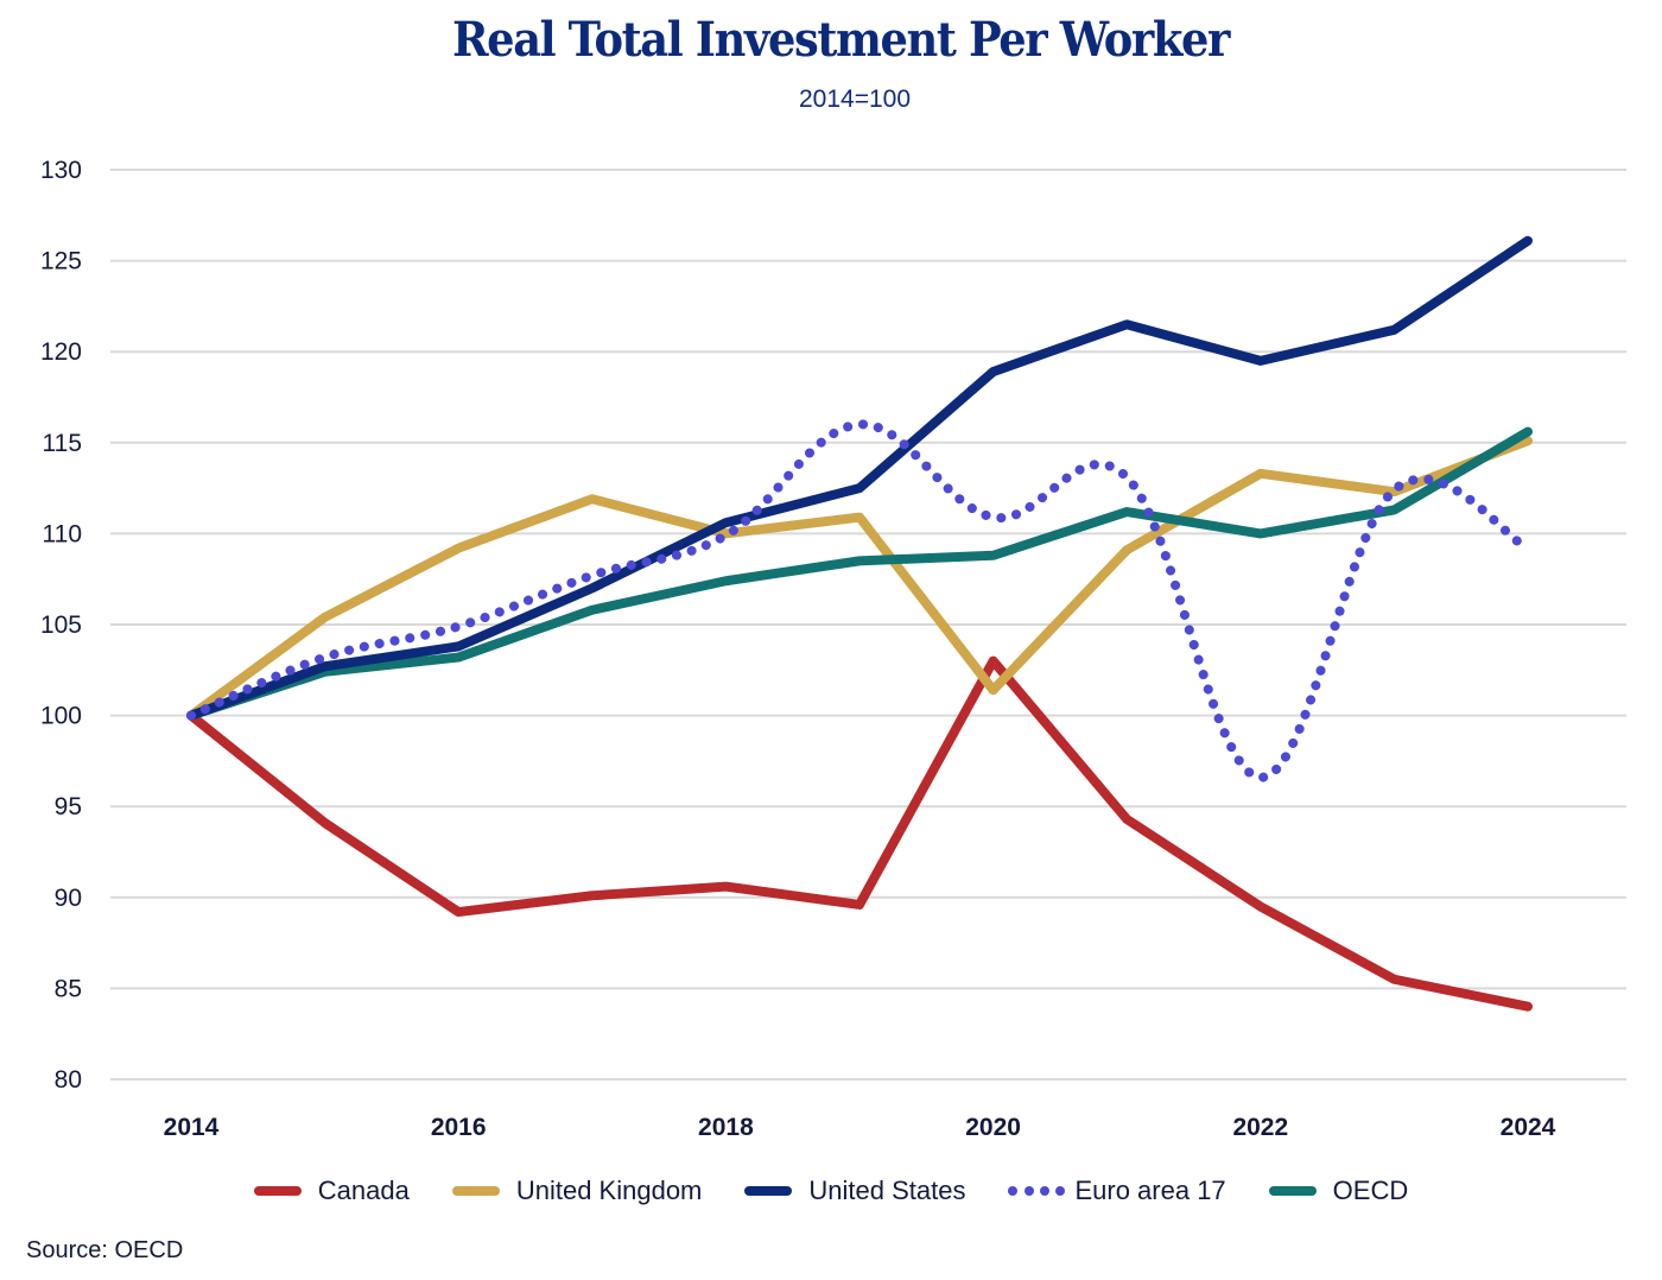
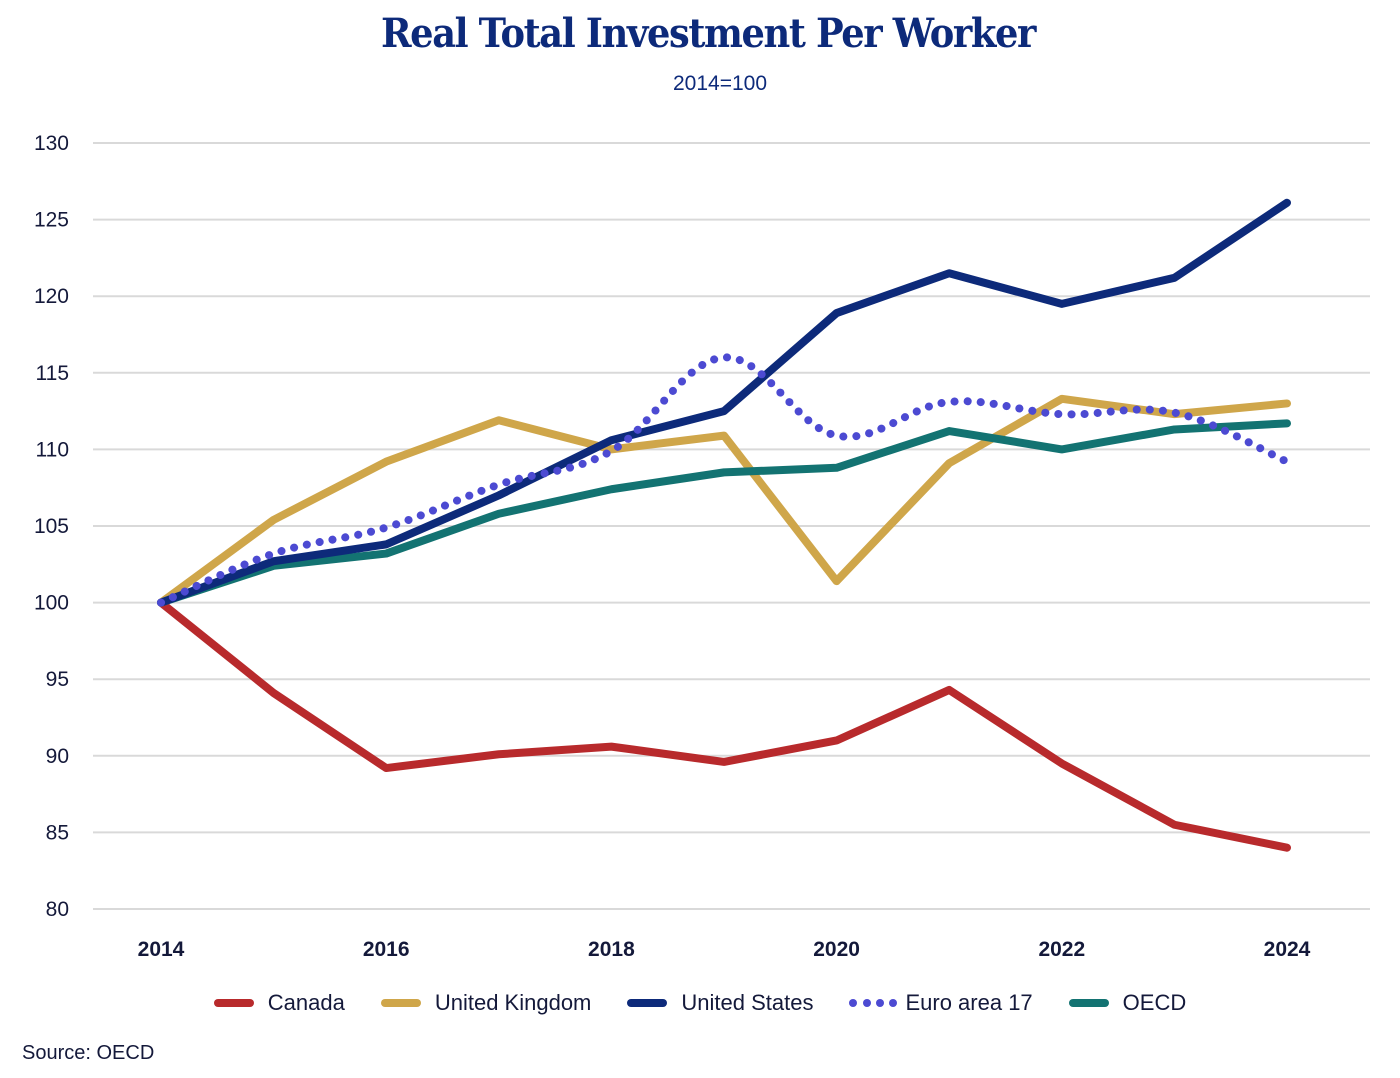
Canada/2020: 103.0 -> 91.0
Euro area 17/2022: 96.6 -> 112.3
United Kingdom/2024: 115.1 -> 113.0
OECD/2024: 115.6 -> 111.7
